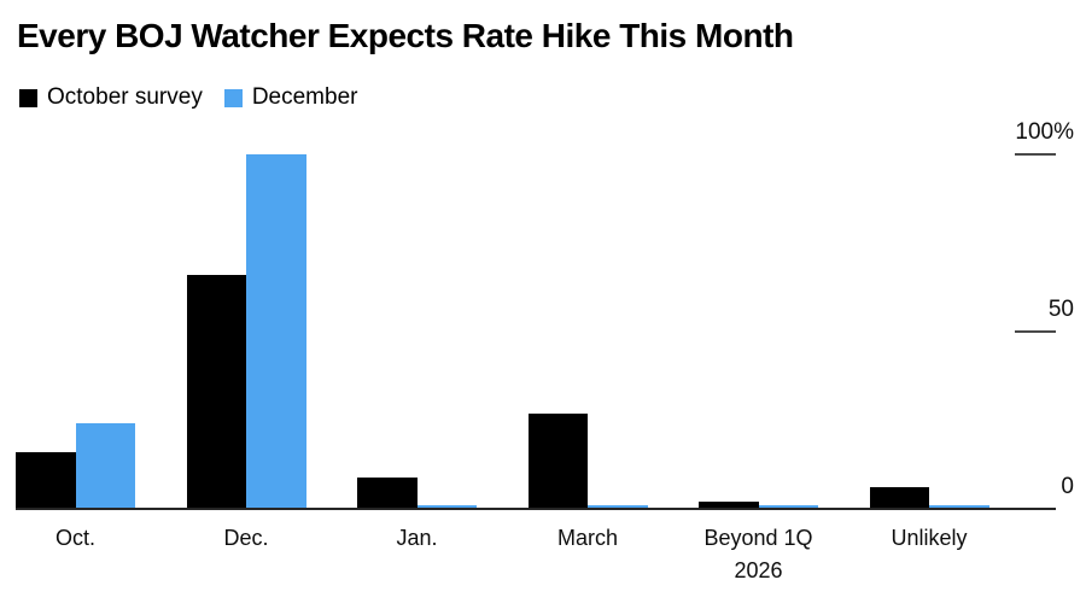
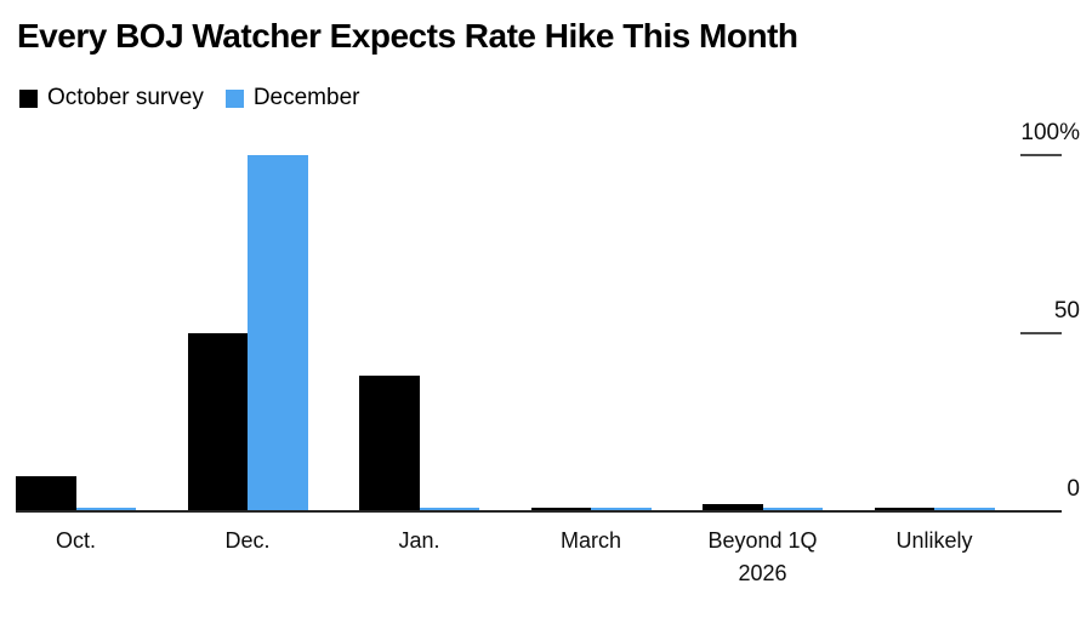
October survey/Oct.: 16% -> 10%
December/Oct.: 24% -> 1%
October survey/Dec.: 66% -> 50%
October survey/Jan.: 9% -> 38%
October survey/March: 27% -> 1%
October survey/Unlikely: 6% -> 1%
